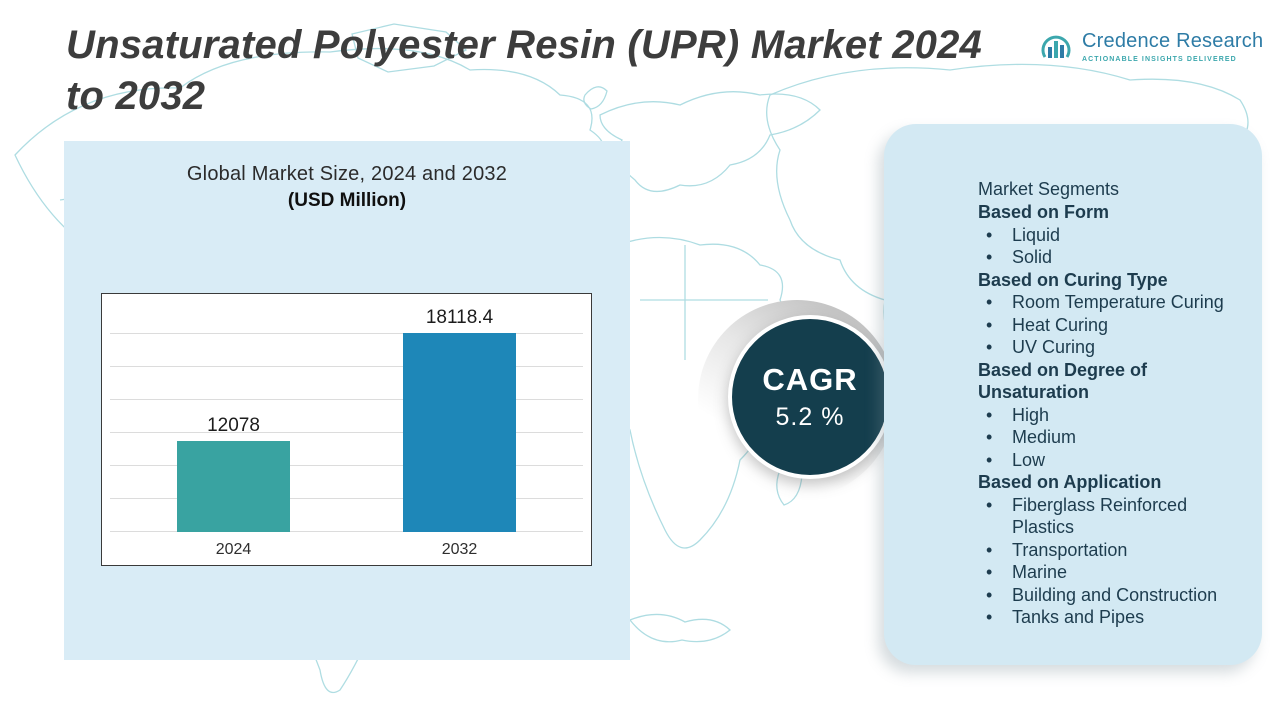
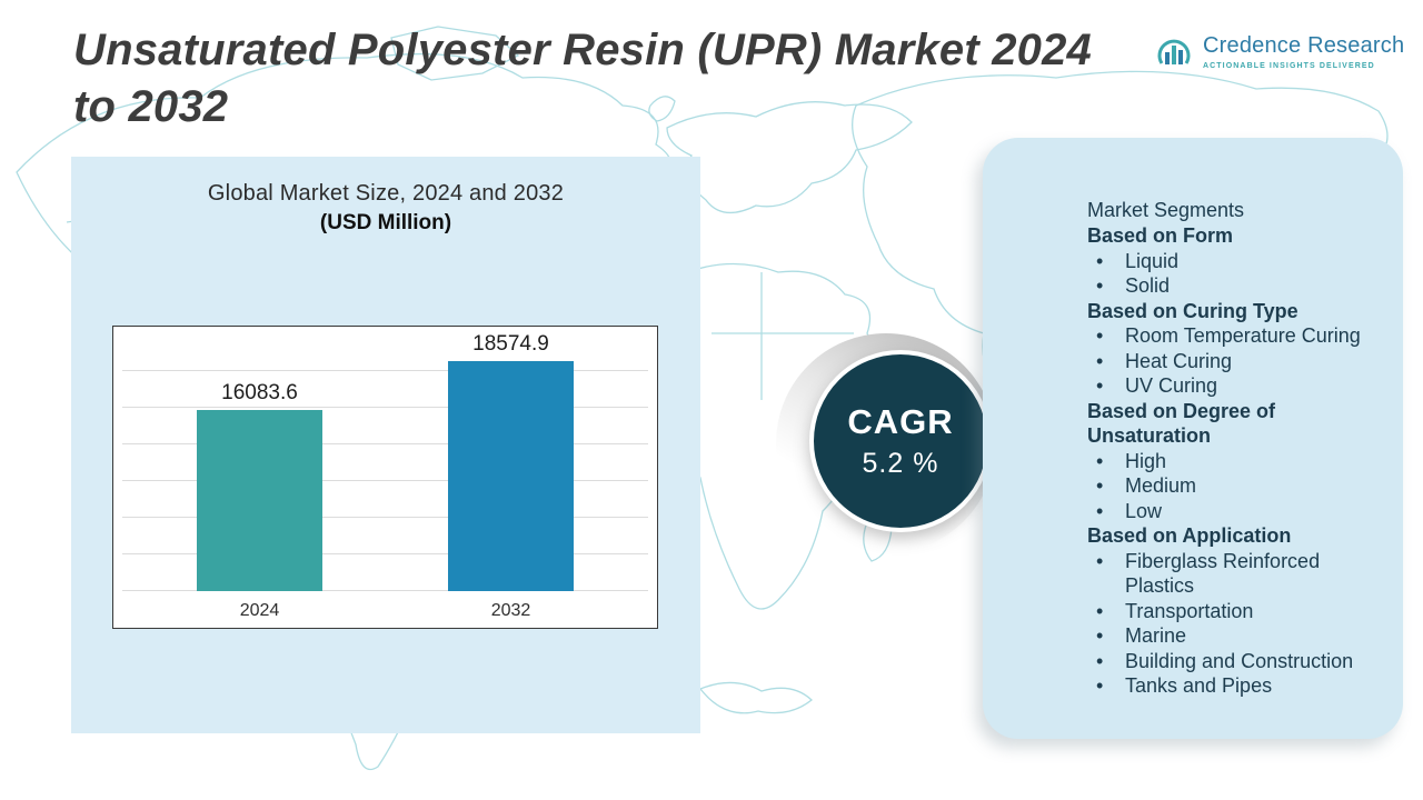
2024: 12078 -> 16083.6
2032: 18118.4 -> 18574.9
